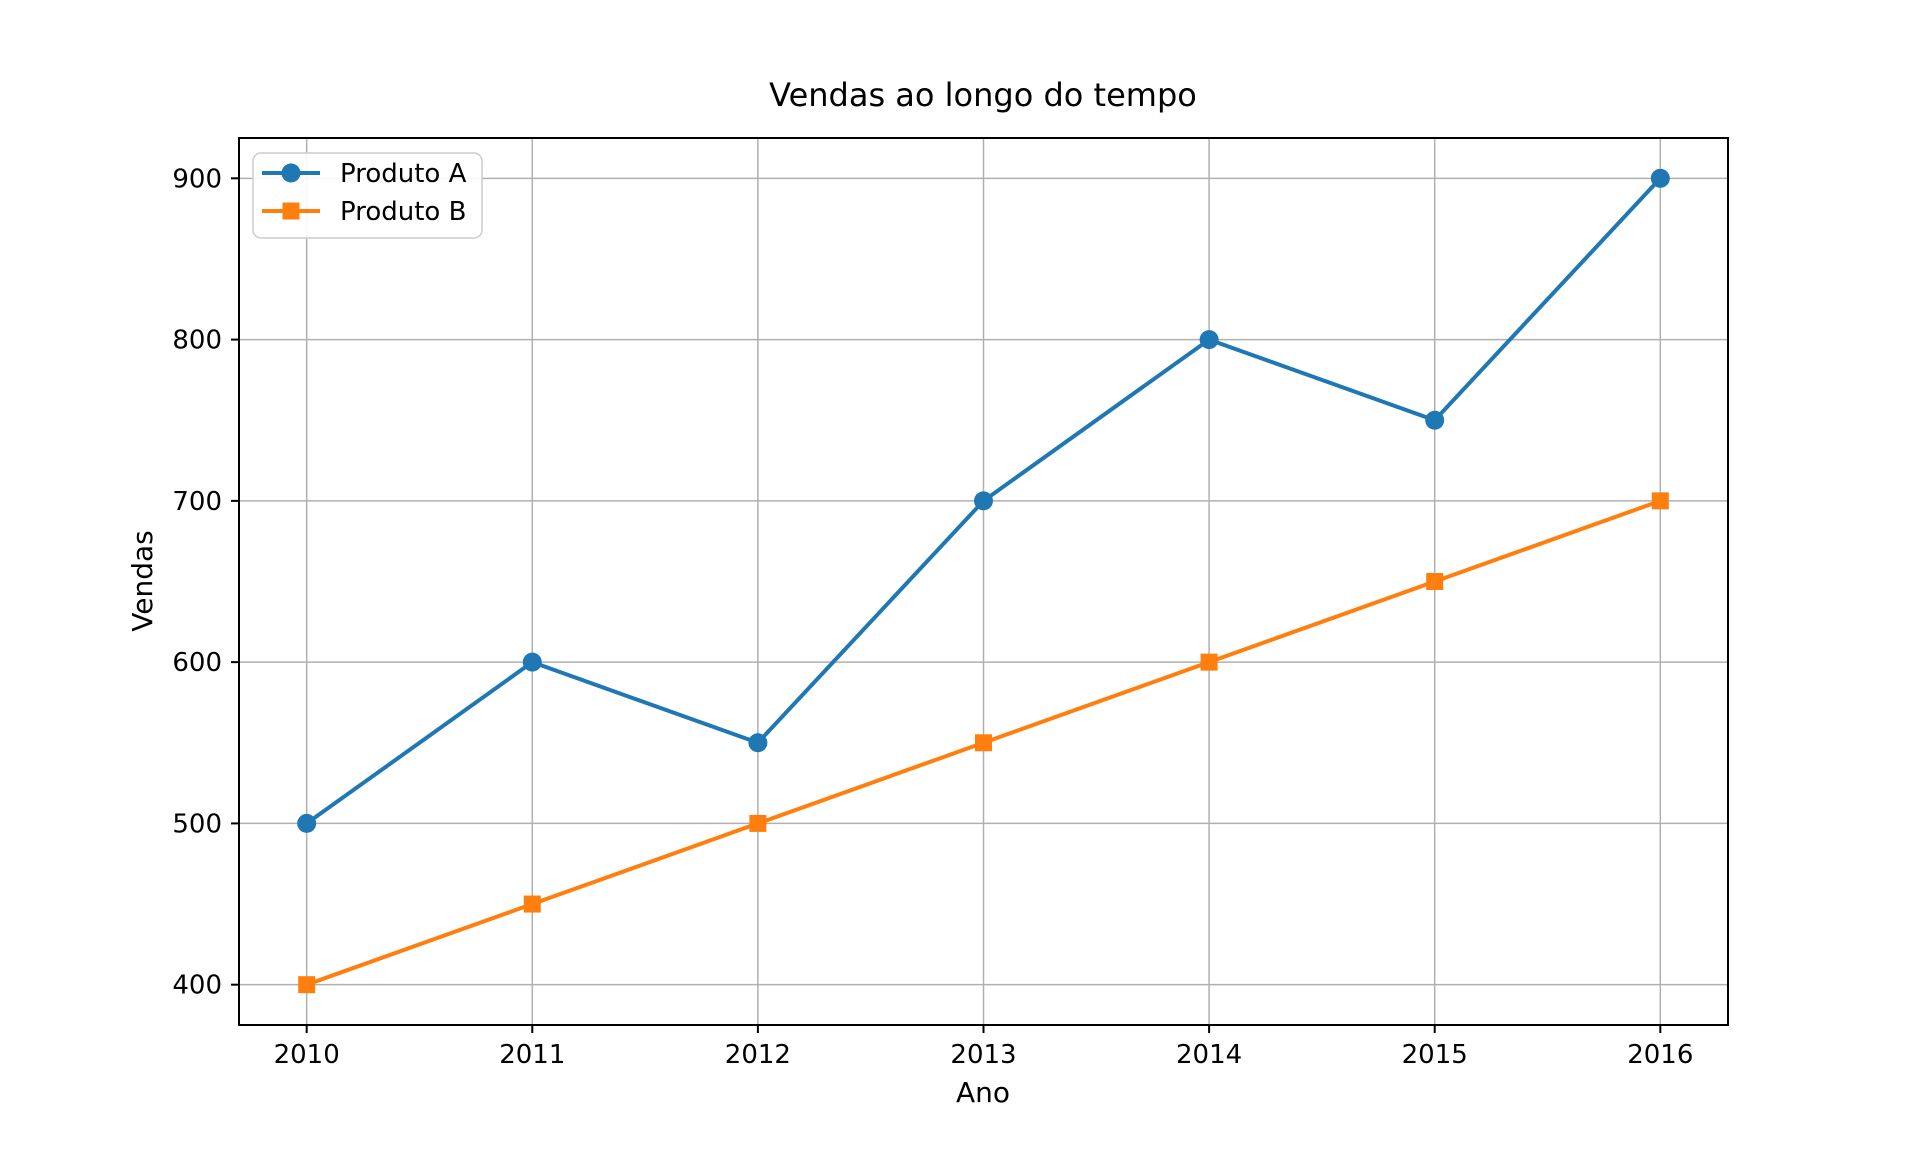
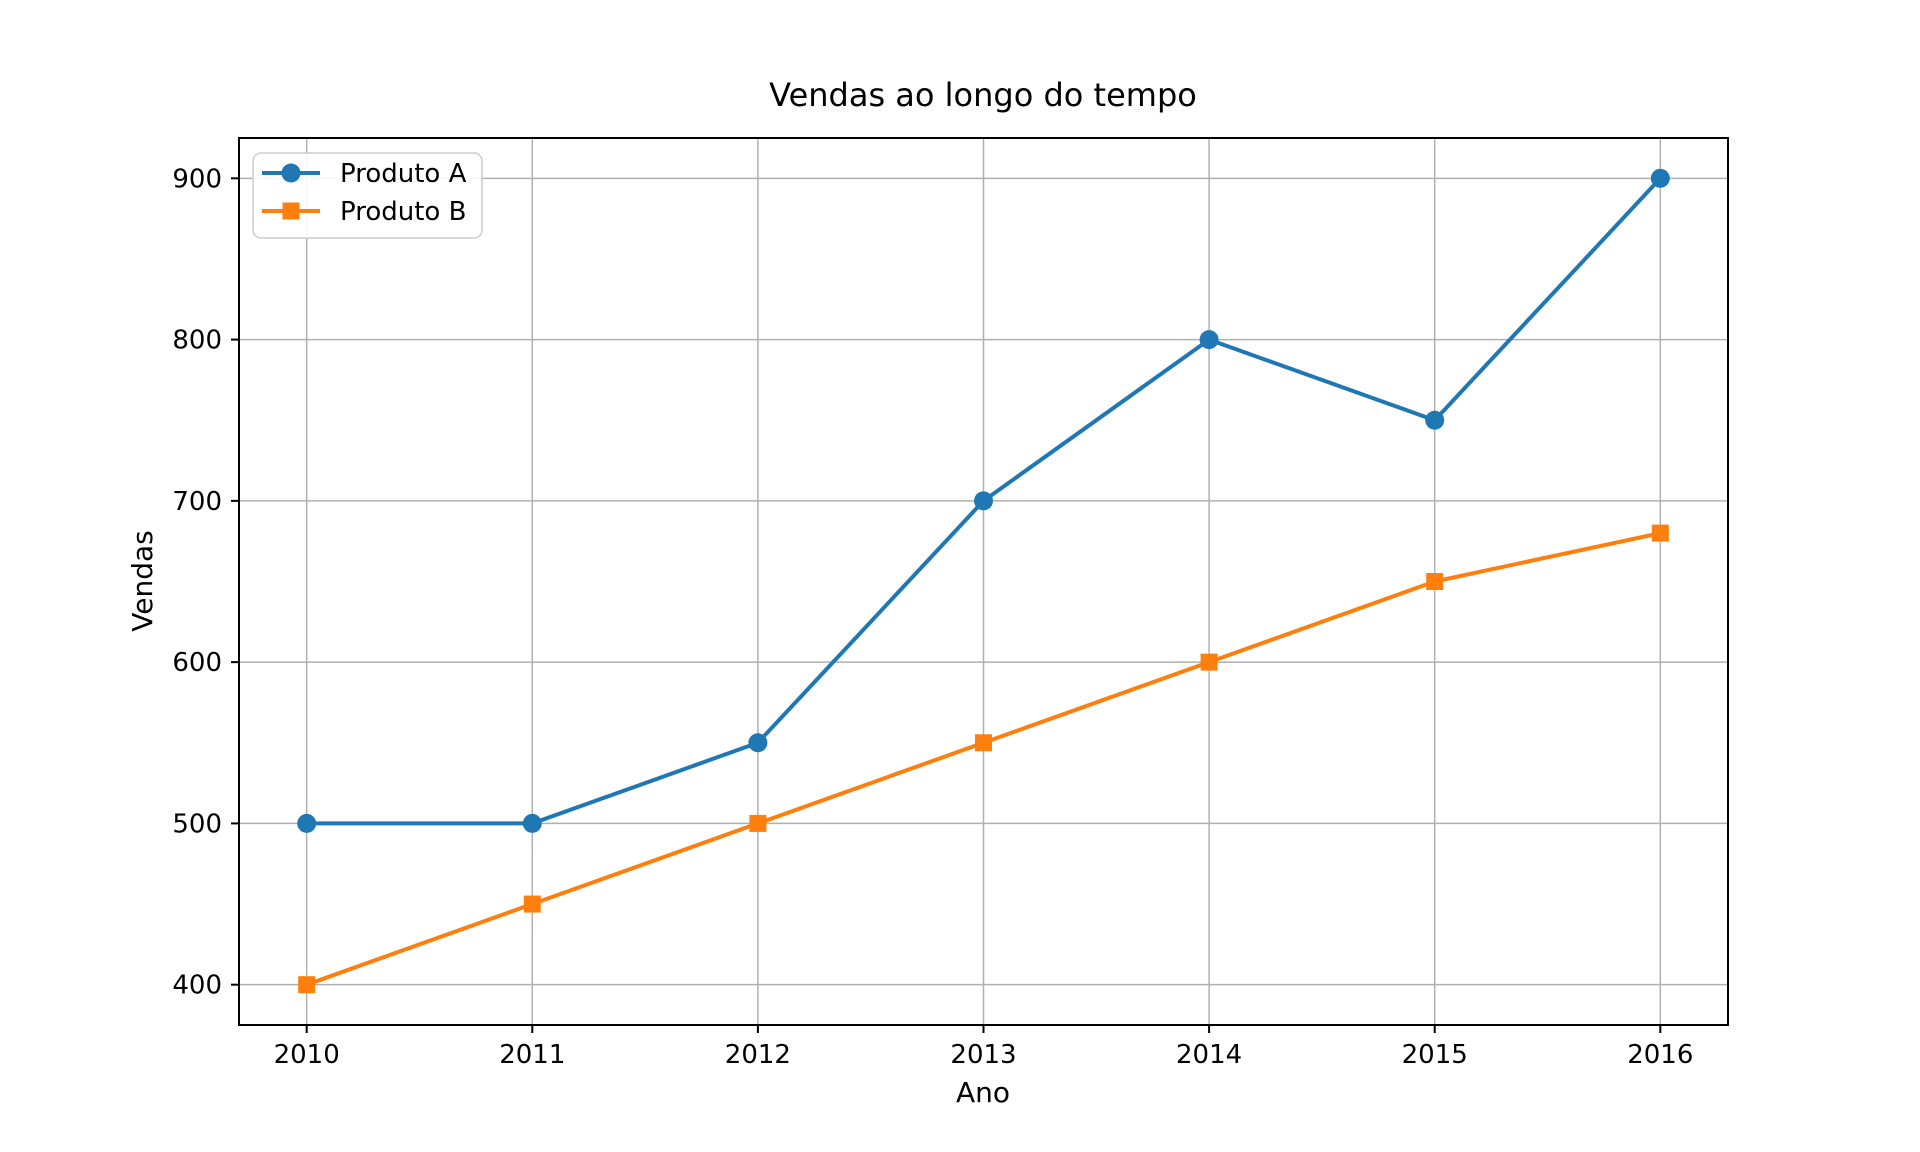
Produto A/2011: 600 -> 500
Produto B/2016: 700 -> 680
